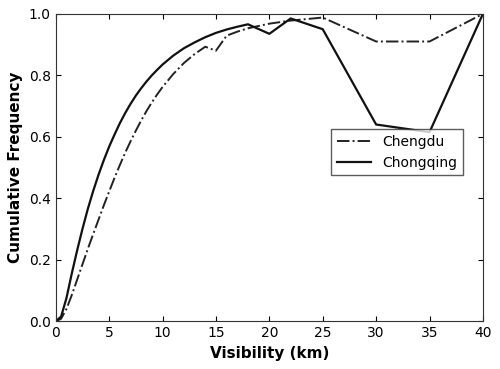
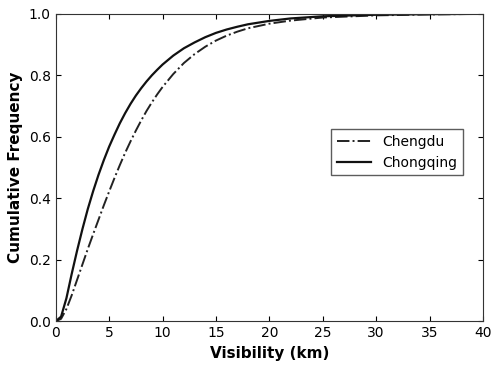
Chengdu/15: 0.880 -> 0.913
Chongqing/20: 0.935 -> 0.977
Chongqing/25: 0.950 -> 0.992
Chengdu/30: 0.910 -> 0.995
Chongqing/30: 0.640 -> 0.997
Chengdu/35: 0.910 -> 0.998
Chongqing/35: 0.615 -> 0.999
